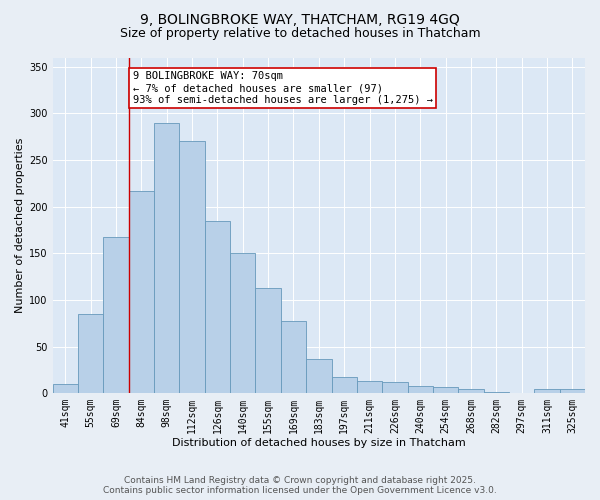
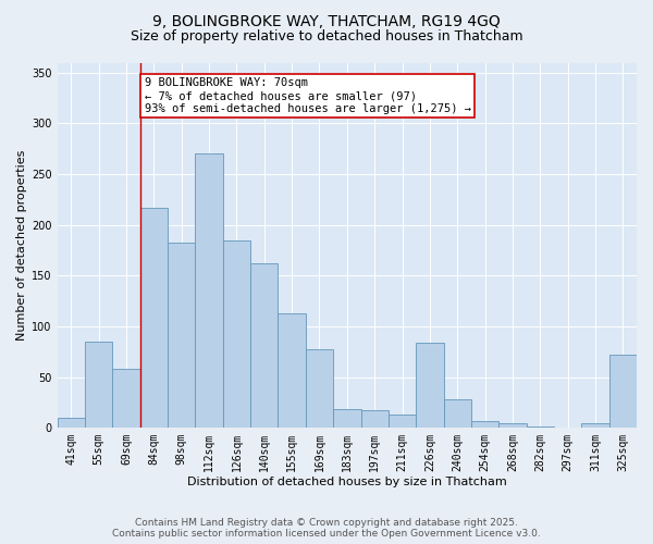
69sqm: 168 -> 58
98sqm: 290 -> 182
140sqm: 150 -> 162
183sqm: 37 -> 18
226sqm: 12 -> 84
240sqm: 8 -> 28
325sqm: 4 -> 72
